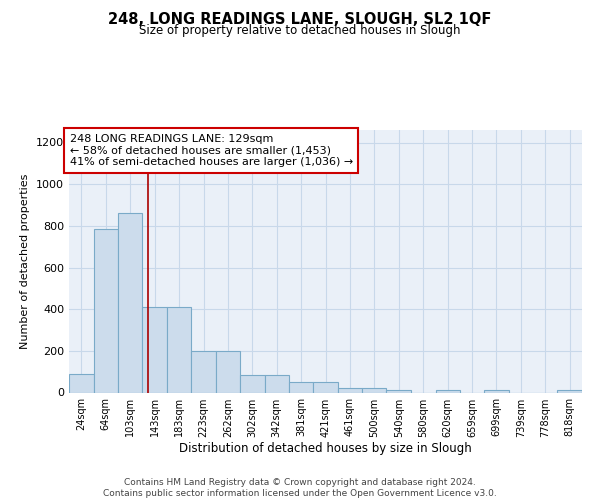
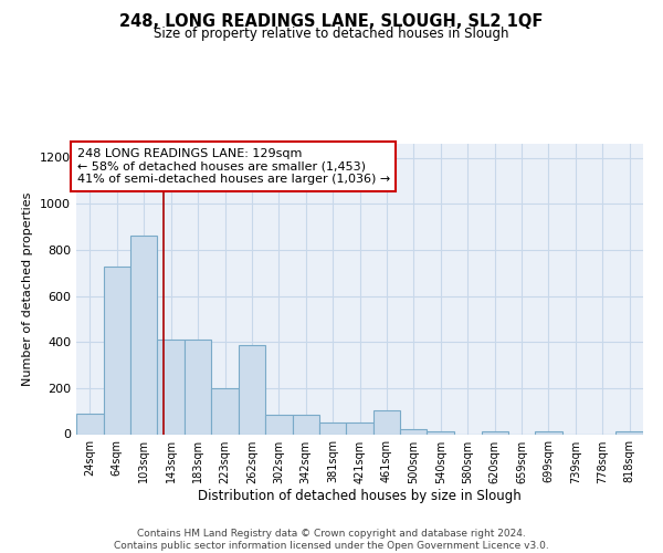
64sqm: 785 -> 725
262sqm: 200 -> 385
461sqm: 20 -> 105
